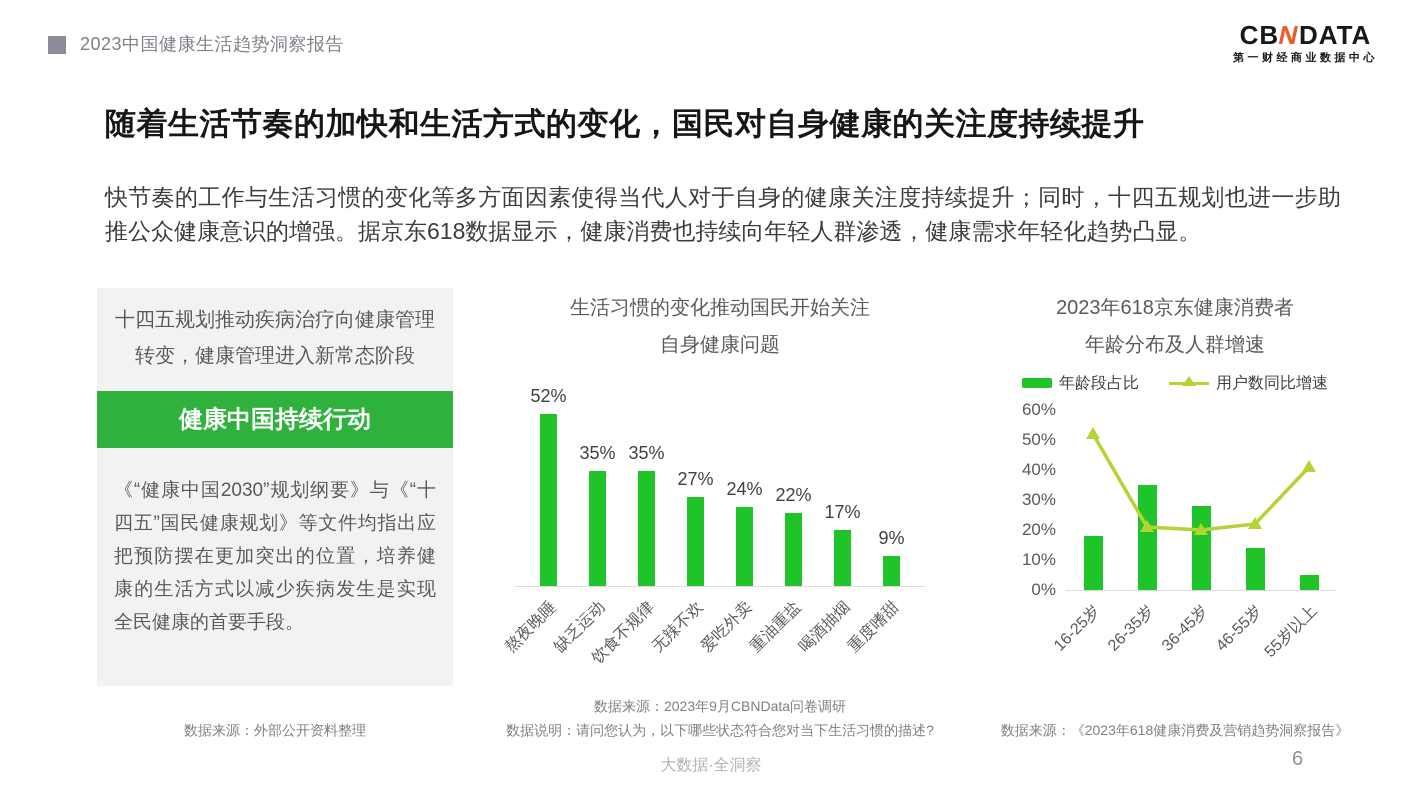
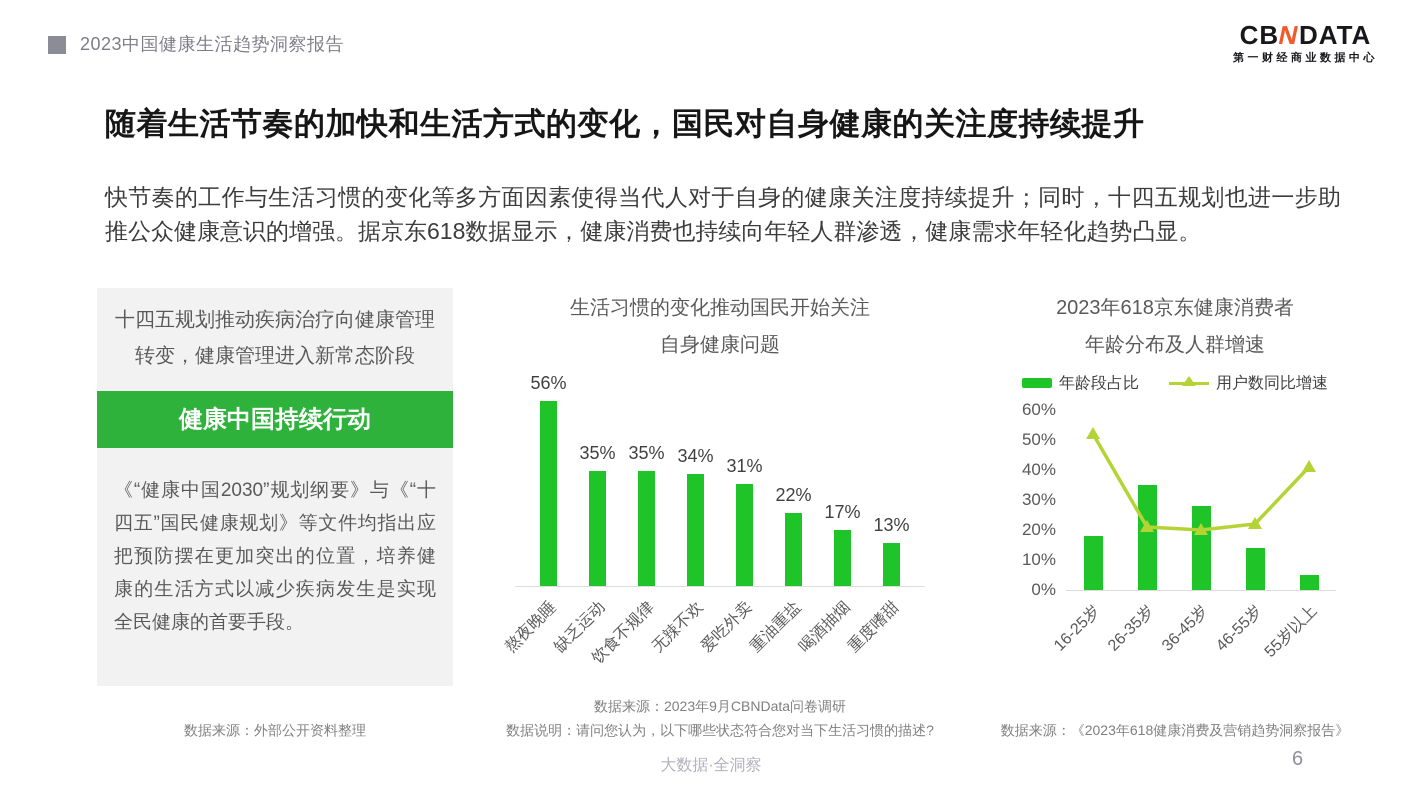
生活习惯的变化推动国民开始关注自身健康问题/熬夜晚睡: 52% -> 56%
生活习惯的变化推动国民开始关注自身健康问题/无辣不欢: 27% -> 34%
生活习惯的变化推动国民开始关注自身健康问题/爱吃外卖: 24% -> 31%
生活习惯的变化推动国民开始关注自身健康问题/重度嗜甜: 9% -> 13%
